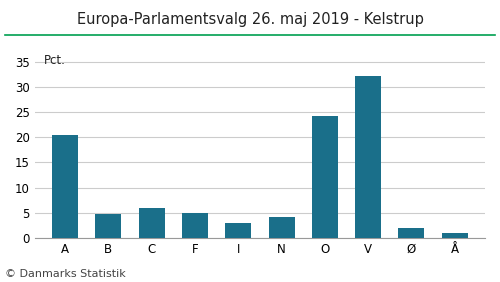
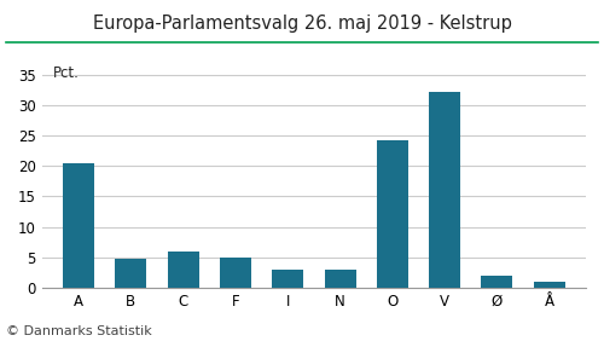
N: 4.2 -> 3.0
